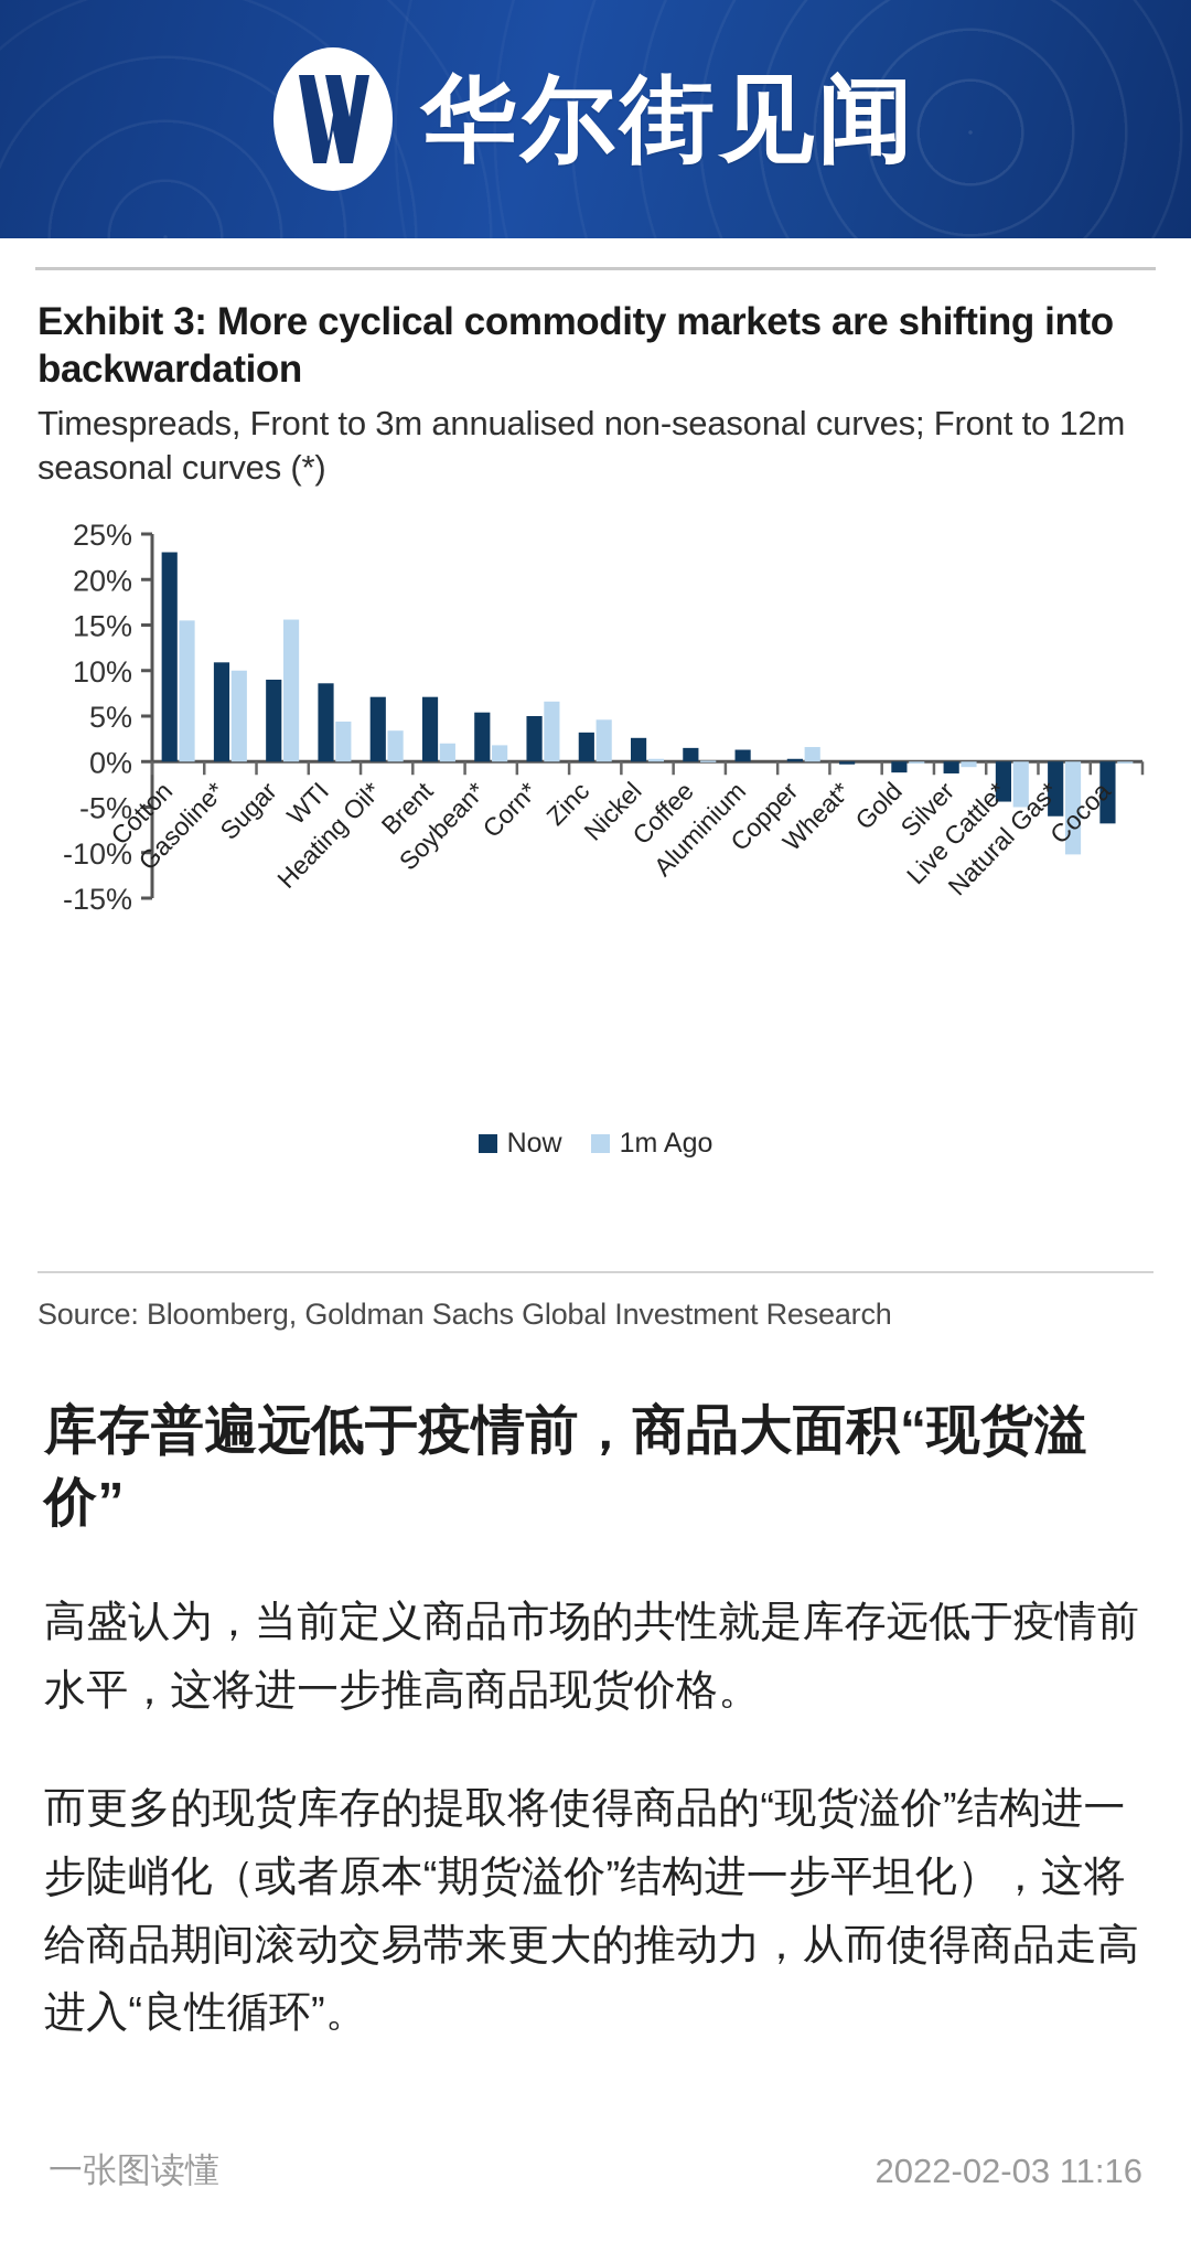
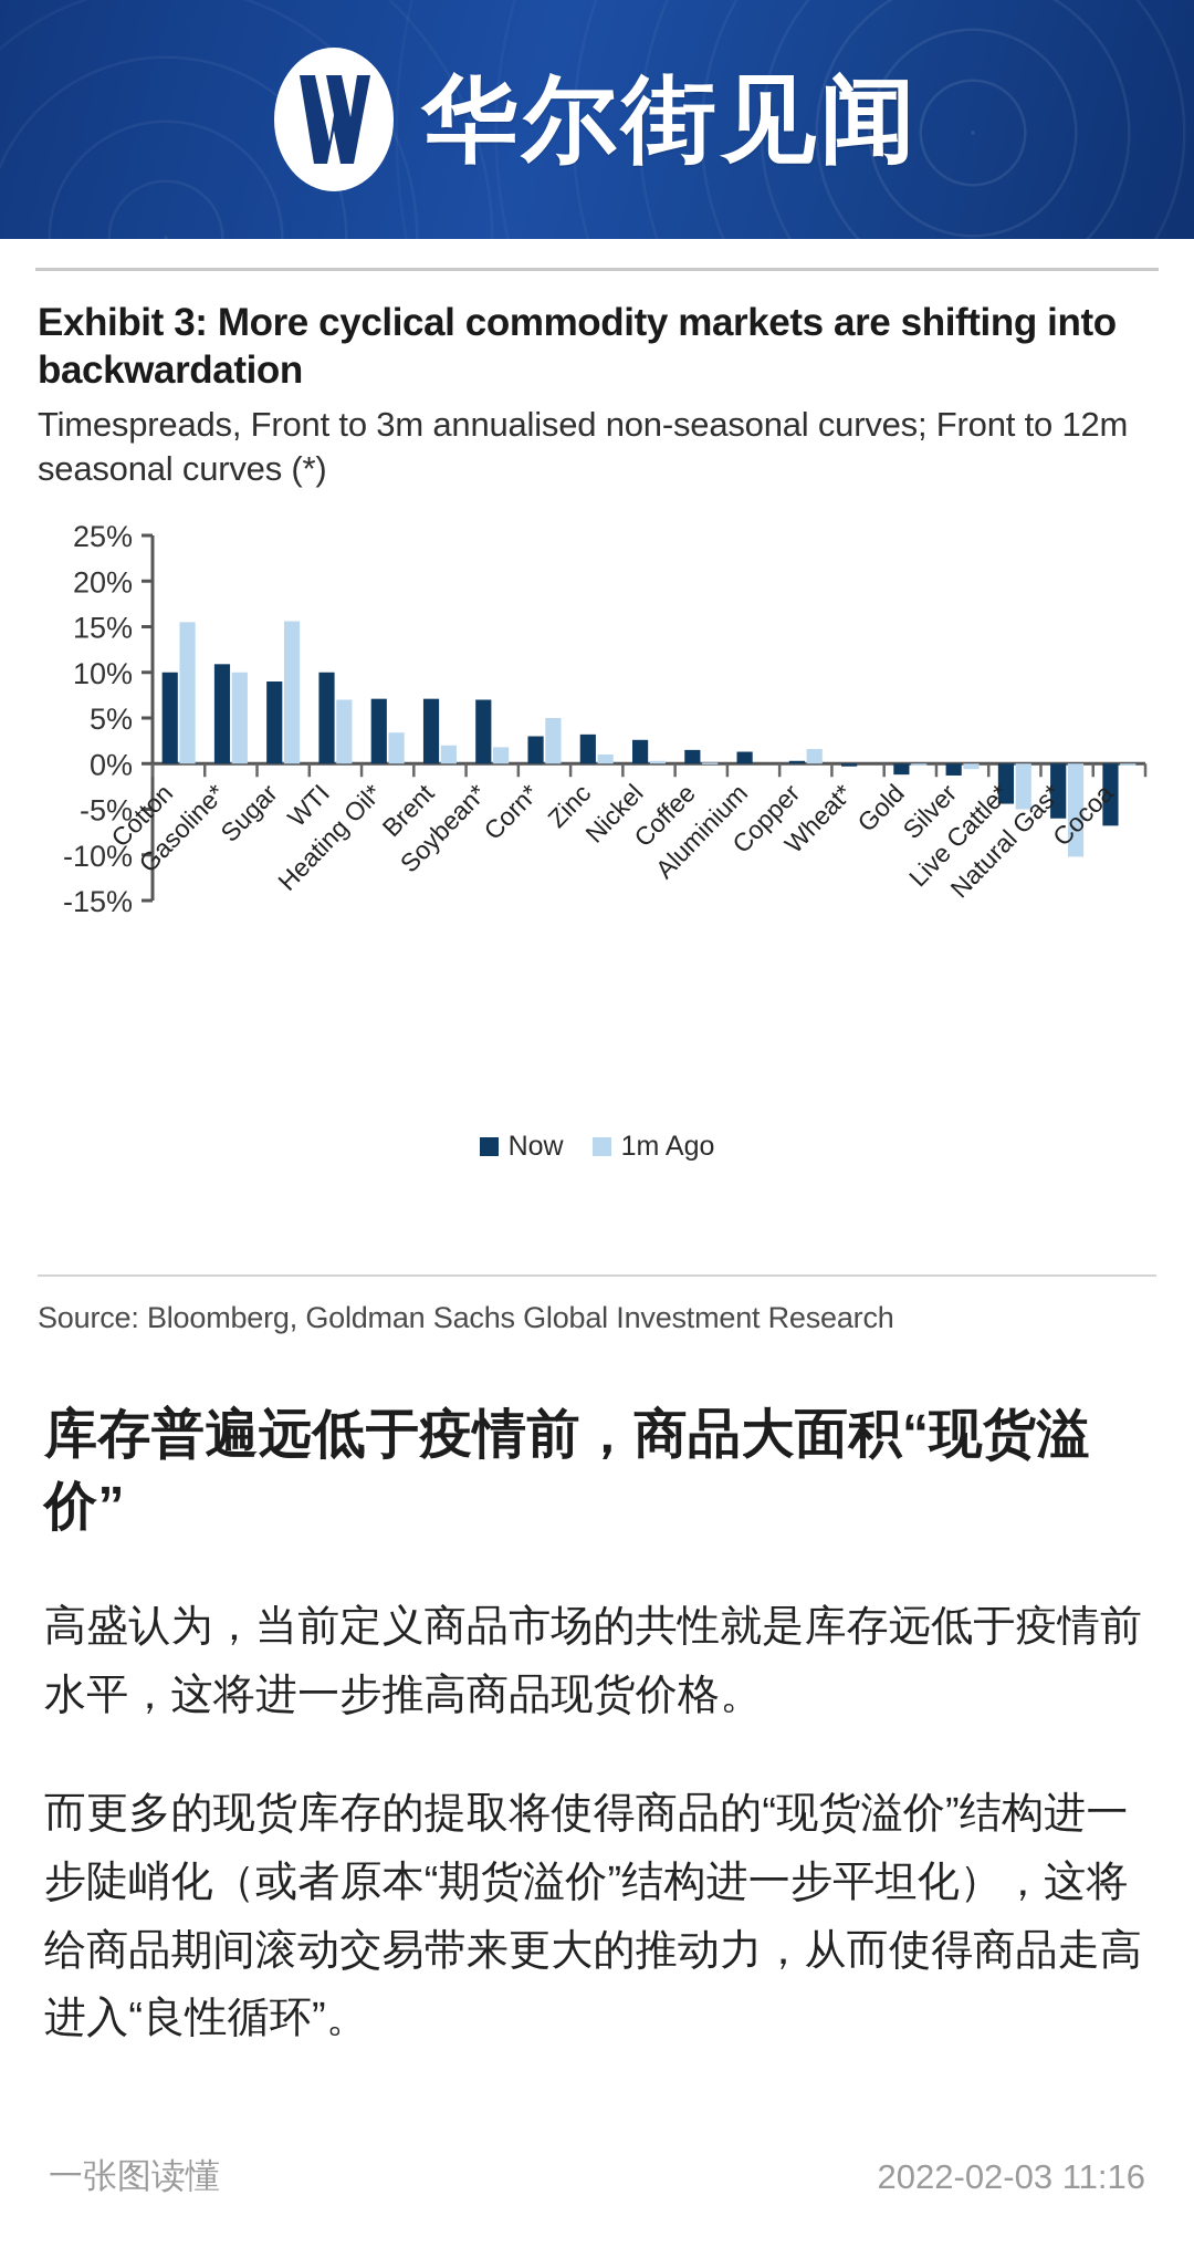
Now/Cotton: 23% -> 10%
Now/WTI: 9% -> 10%
1m Ago/WTI: 4% -> 7%
Now/Soybean*: 5% -> 7%
Now/Corn*: 5% -> 3%
1m Ago/Corn*: 7% -> 5%
1m Ago/Zinc: 5% -> 1%
